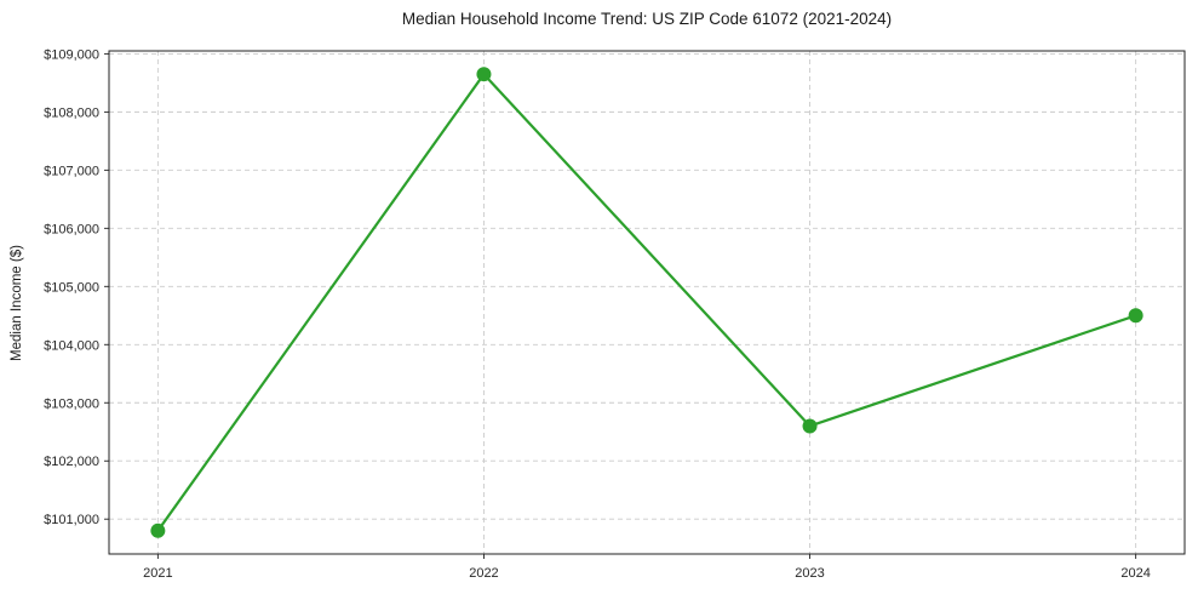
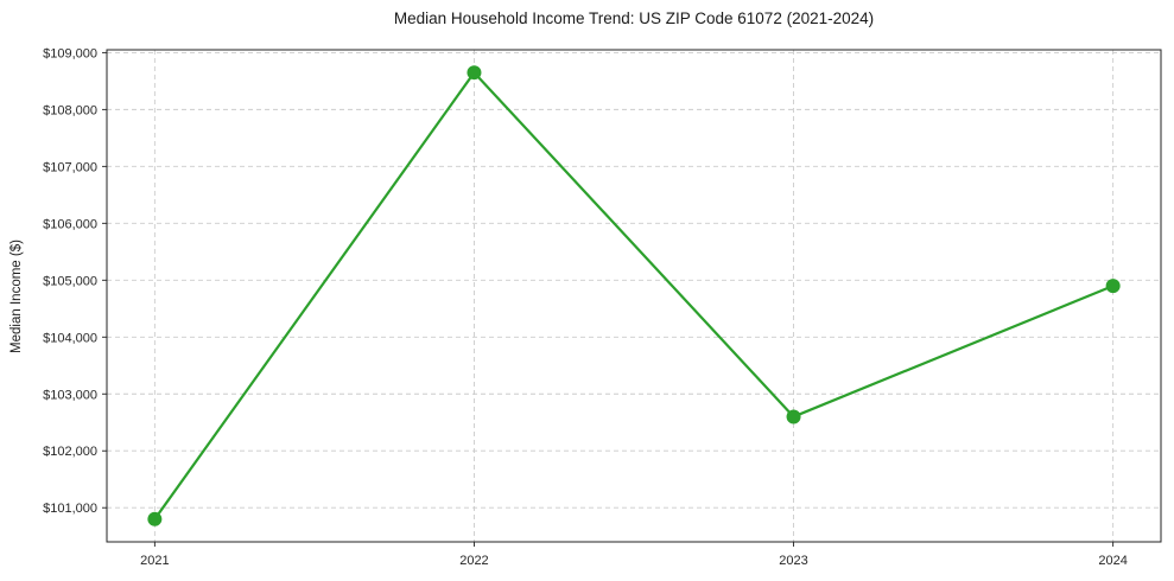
2024: $104500 -> $104900
